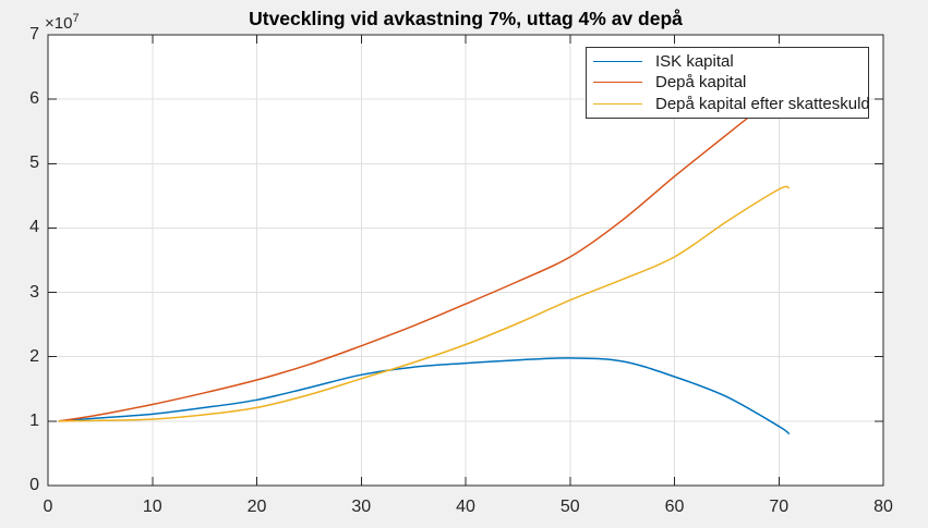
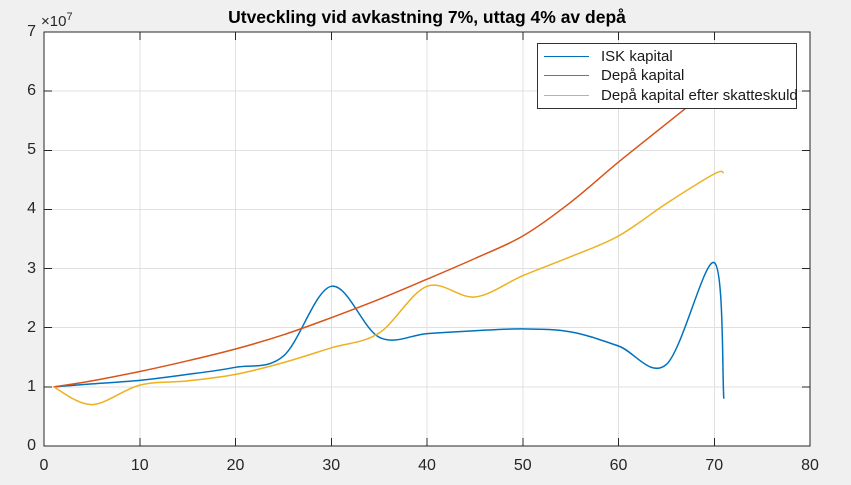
Depå kapital efter skatteskuld/5: 1.0 -> 0.7
ISK kapital/30: 1.7 -> 2.7
Depå kapital efter skatteskuld/40: 2.2 -> 2.7
ISK kapital/70: 0.9 -> 3.1
